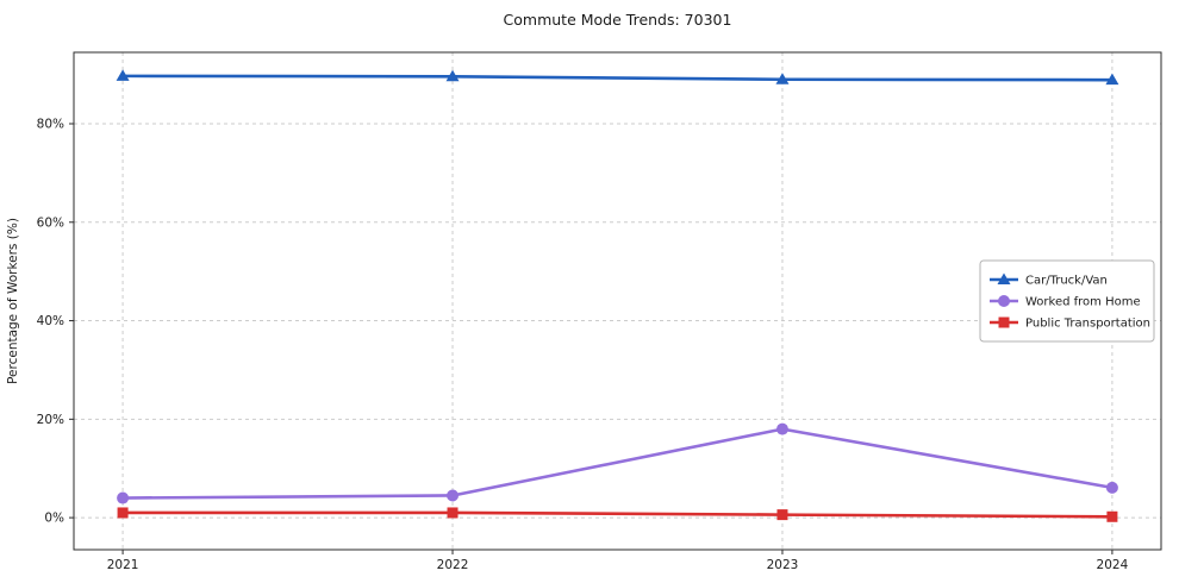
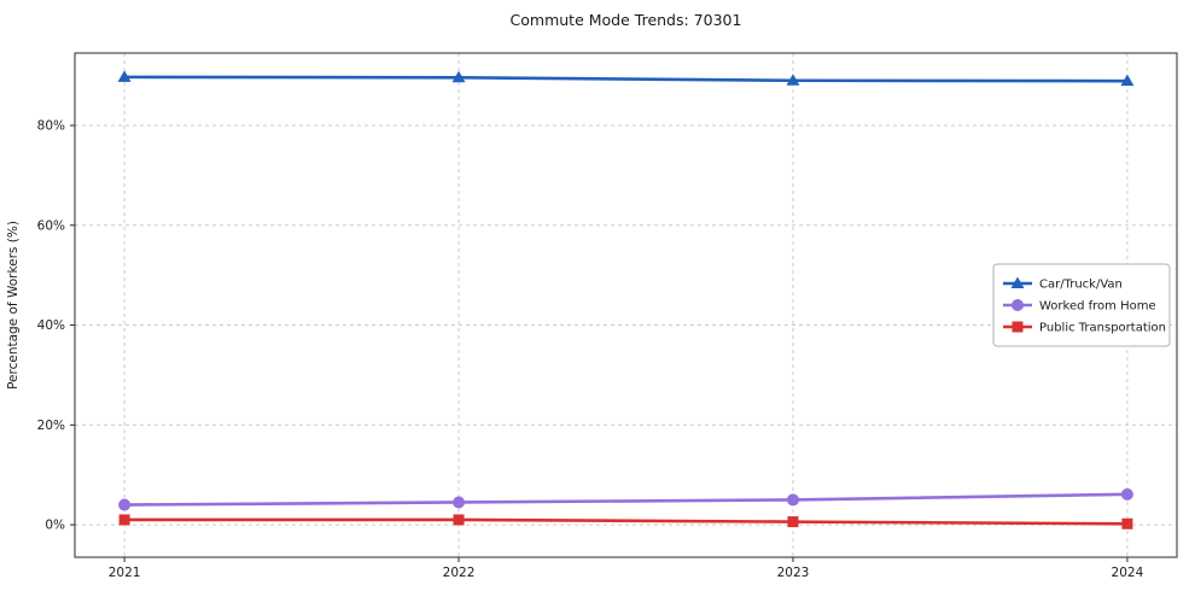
Worked from Home/2023: 18% -> 5%
